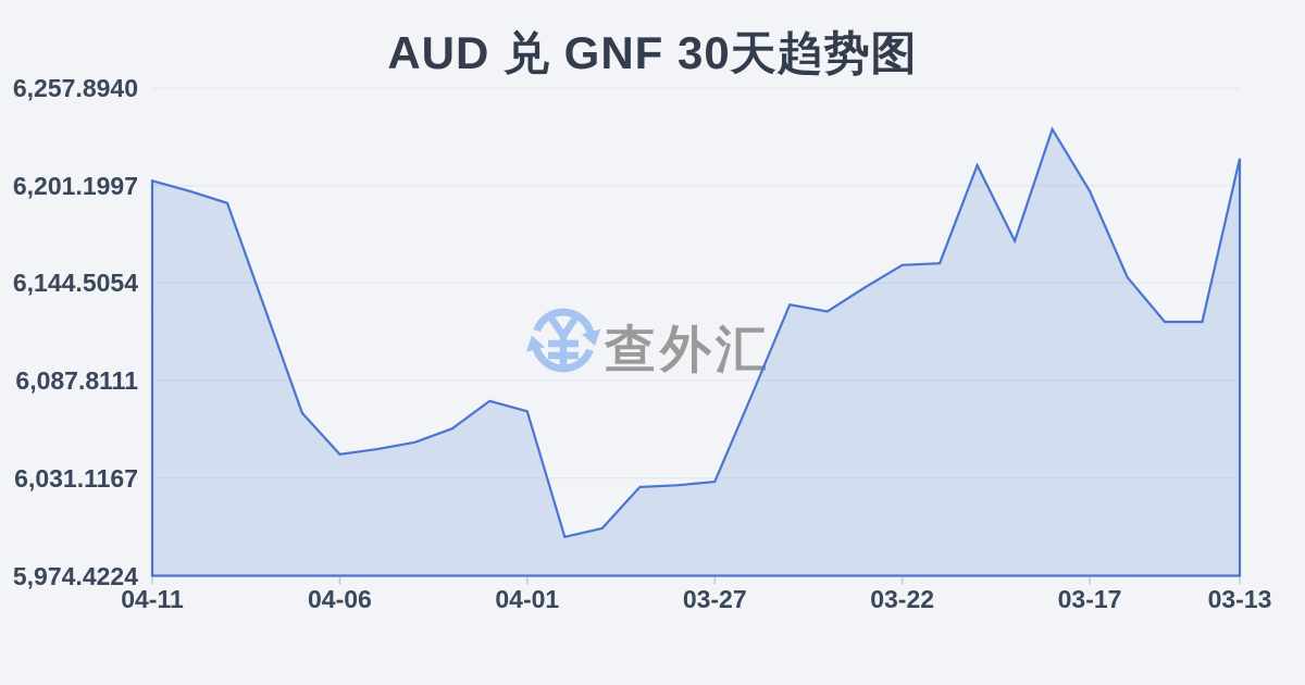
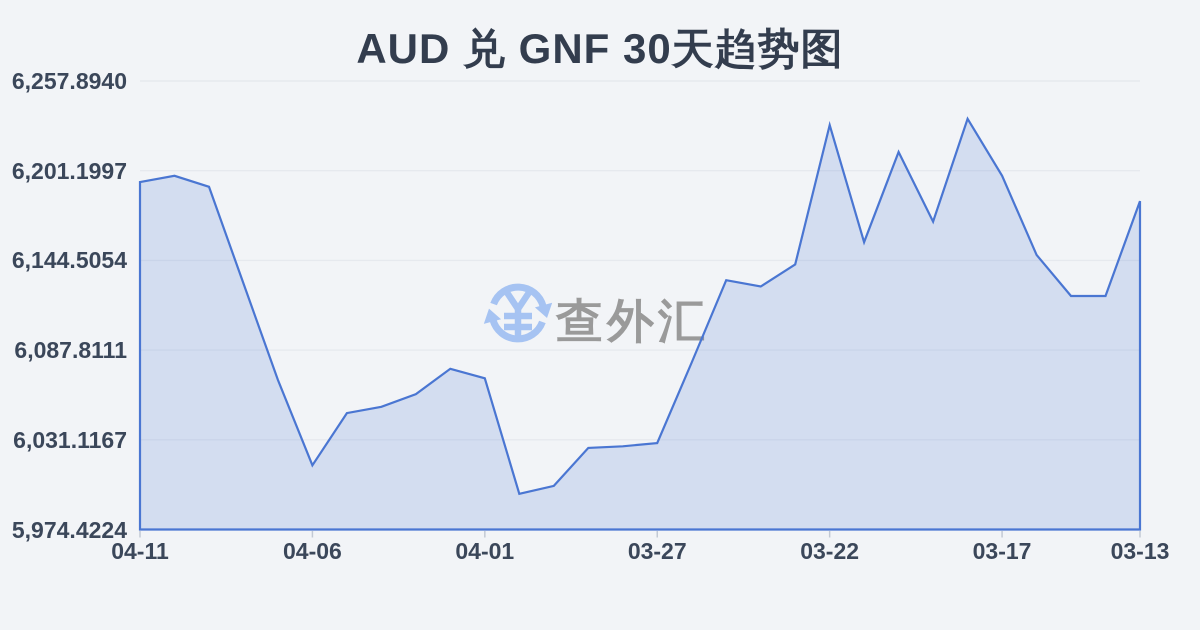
04-11: 6204 -> 6194
04-06: 6045 -> 6015
03-22: 6155 -> 6230
03-13: 6217 -> 6182
